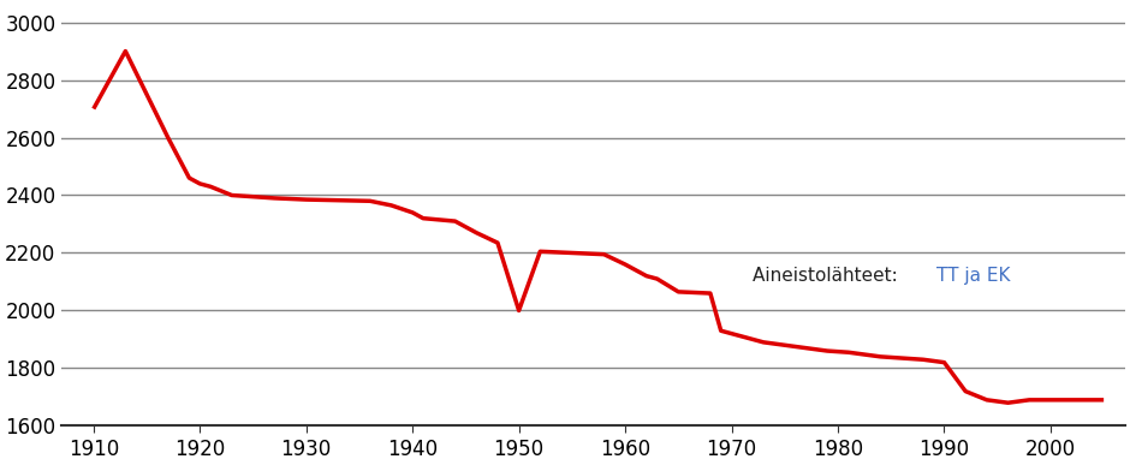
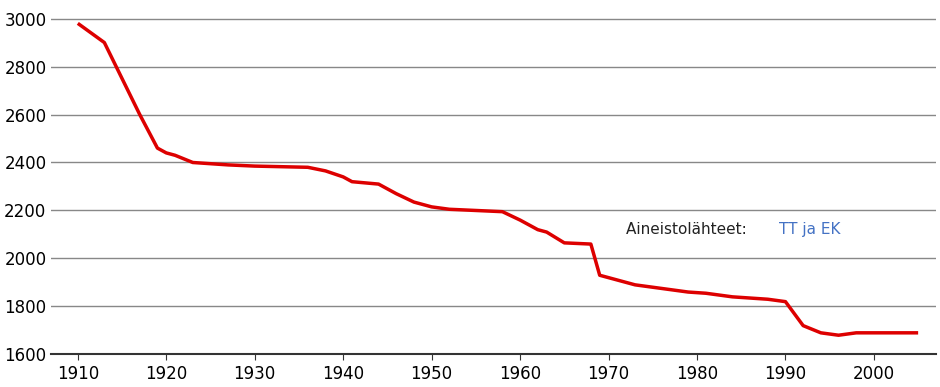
1910: 2700 -> 2980
1950: 2000 -> 2215
